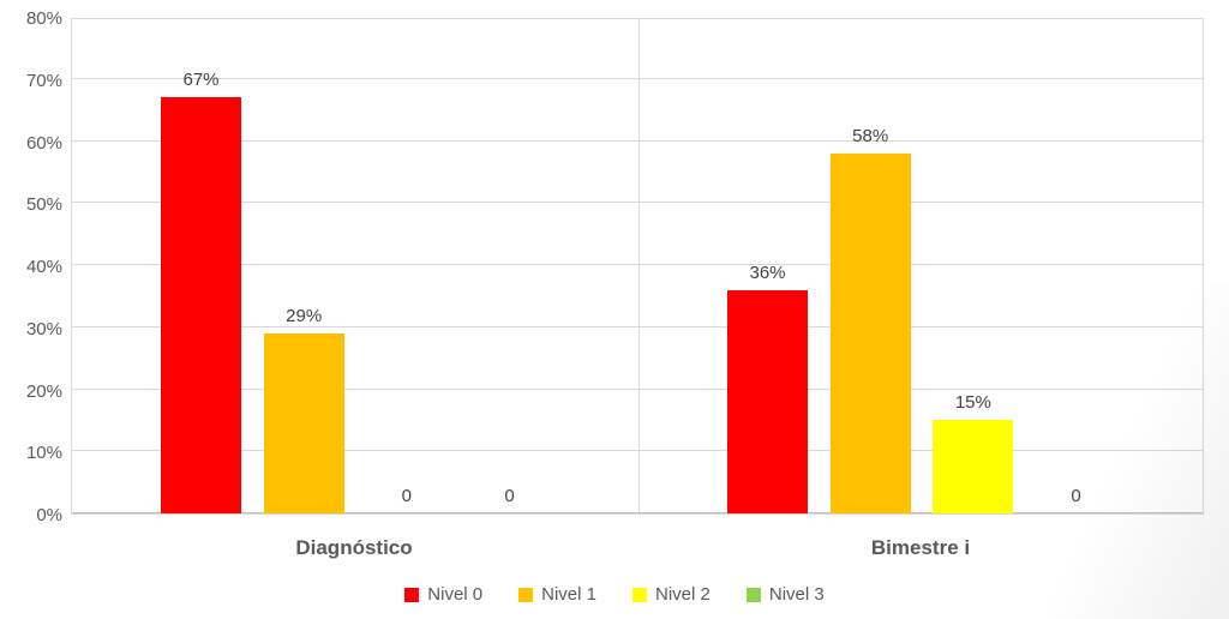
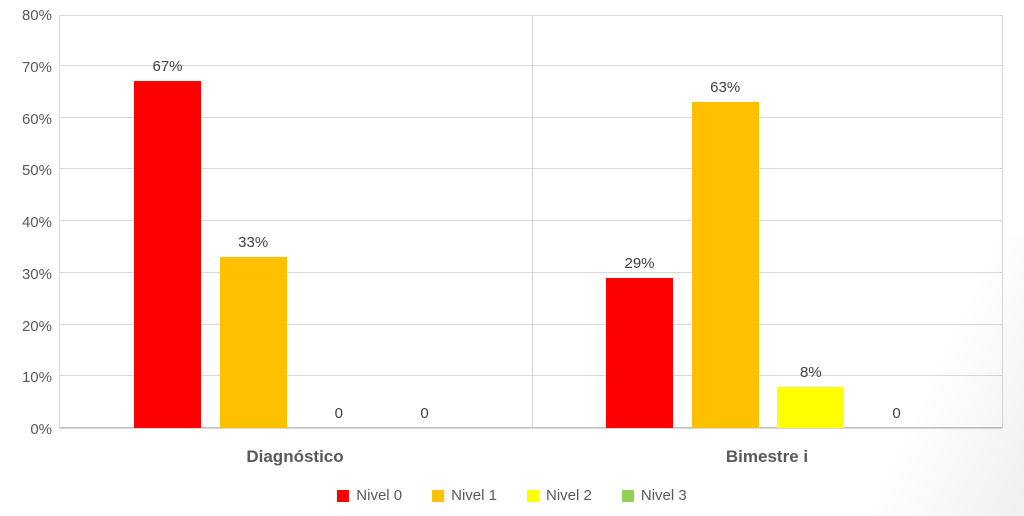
Nivel 1/Diagnóstico: 29% -> 33%
Nivel 0/Bimestre i: 36% -> 29%
Nivel 1/Bimestre i: 58% -> 63%
Nivel 2/Bimestre i: 15% -> 8%
